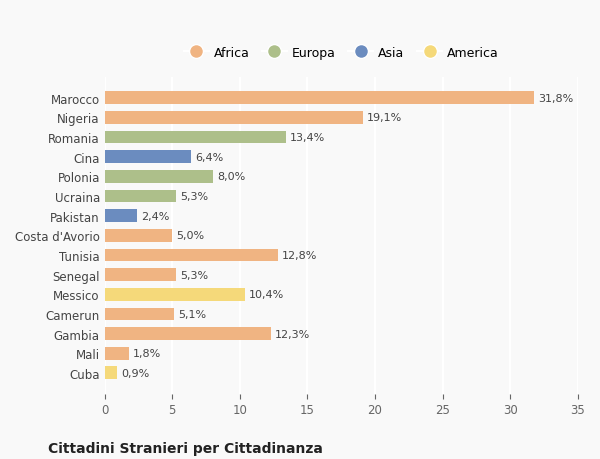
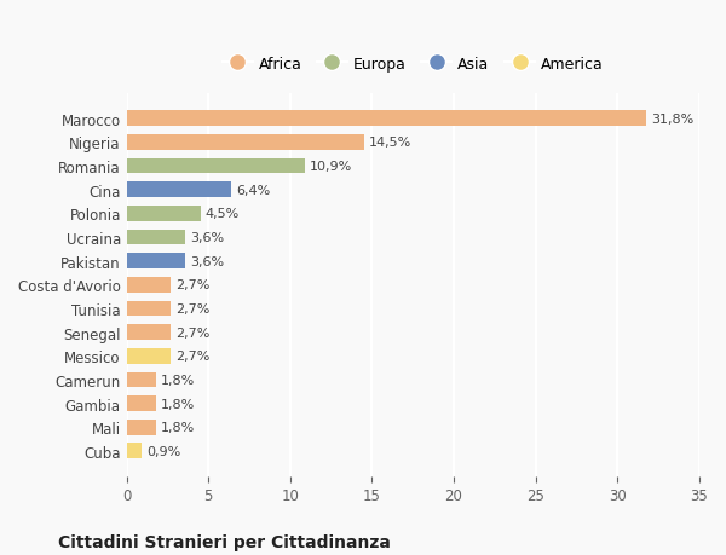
Nigeria: 19,1% -> 14,5%
Romania: 13,4% -> 10,9%
Polonia: 8,0% -> 4,5%
Ucraina: 5,3% -> 3,6%
Pakistan: 2,4% -> 3,6%
Costa d'Avorio: 5,0% -> 2,7%
Tunisia: 12,8% -> 2,7%
Senegal: 5,3% -> 2,7%
Messico: 10,4% -> 2,7%
Camerun: 5,1% -> 1,8%
Gambia: 12,3% -> 1,8%
